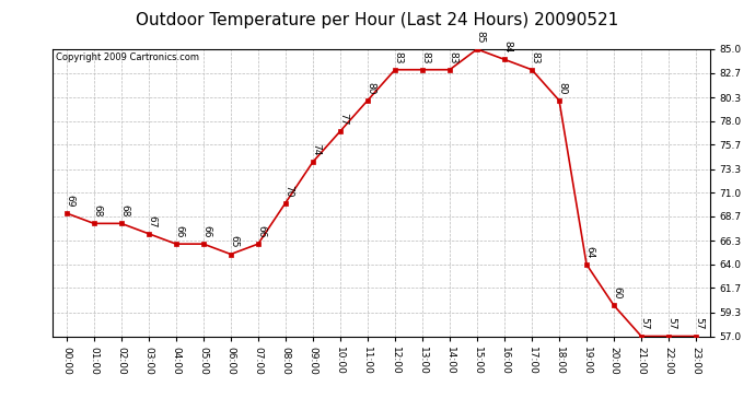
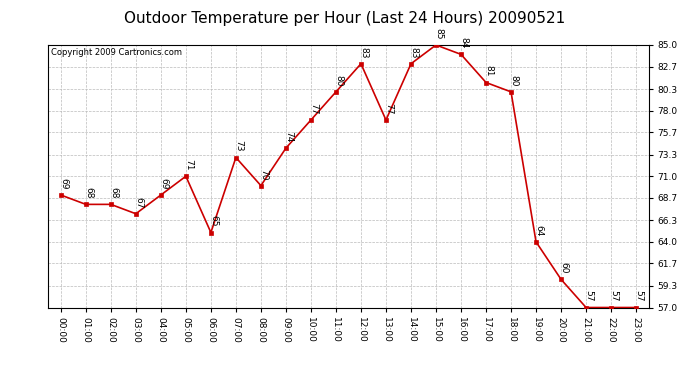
04:00: 66 -> 69
05:00: 66 -> 71
07:00: 66 -> 73
13:00: 83 -> 77
17:00: 83 -> 81
